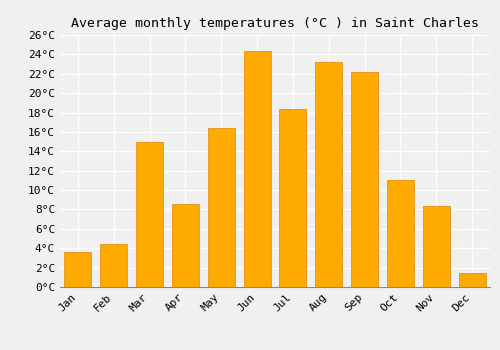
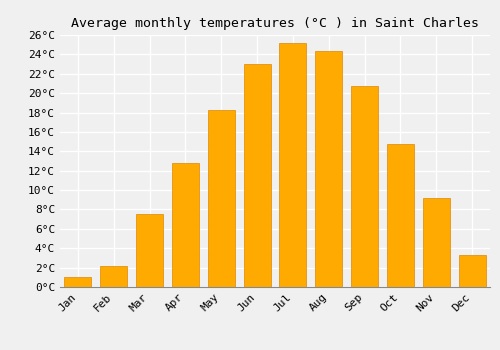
Jan: 3.6°C -> 1.0°C
Feb: 4.4°C -> 2.2°C
Mar: 15.0°C -> 7.5°C
Apr: 8.6°C -> 12.8°C
May: 16.4°C -> 18.3°C
Jun: 24.4°C -> 23.0°C
Jul: 18.4°C -> 25.2°C
Aug: 23.2°C -> 24.3°C
Sep: 22.2°C -> 20.7°C
Oct: 11.0°C -> 14.8°C
Nov: 8.4°C -> 9.2°C
Dec: 1.4°C -> 3.3°C
